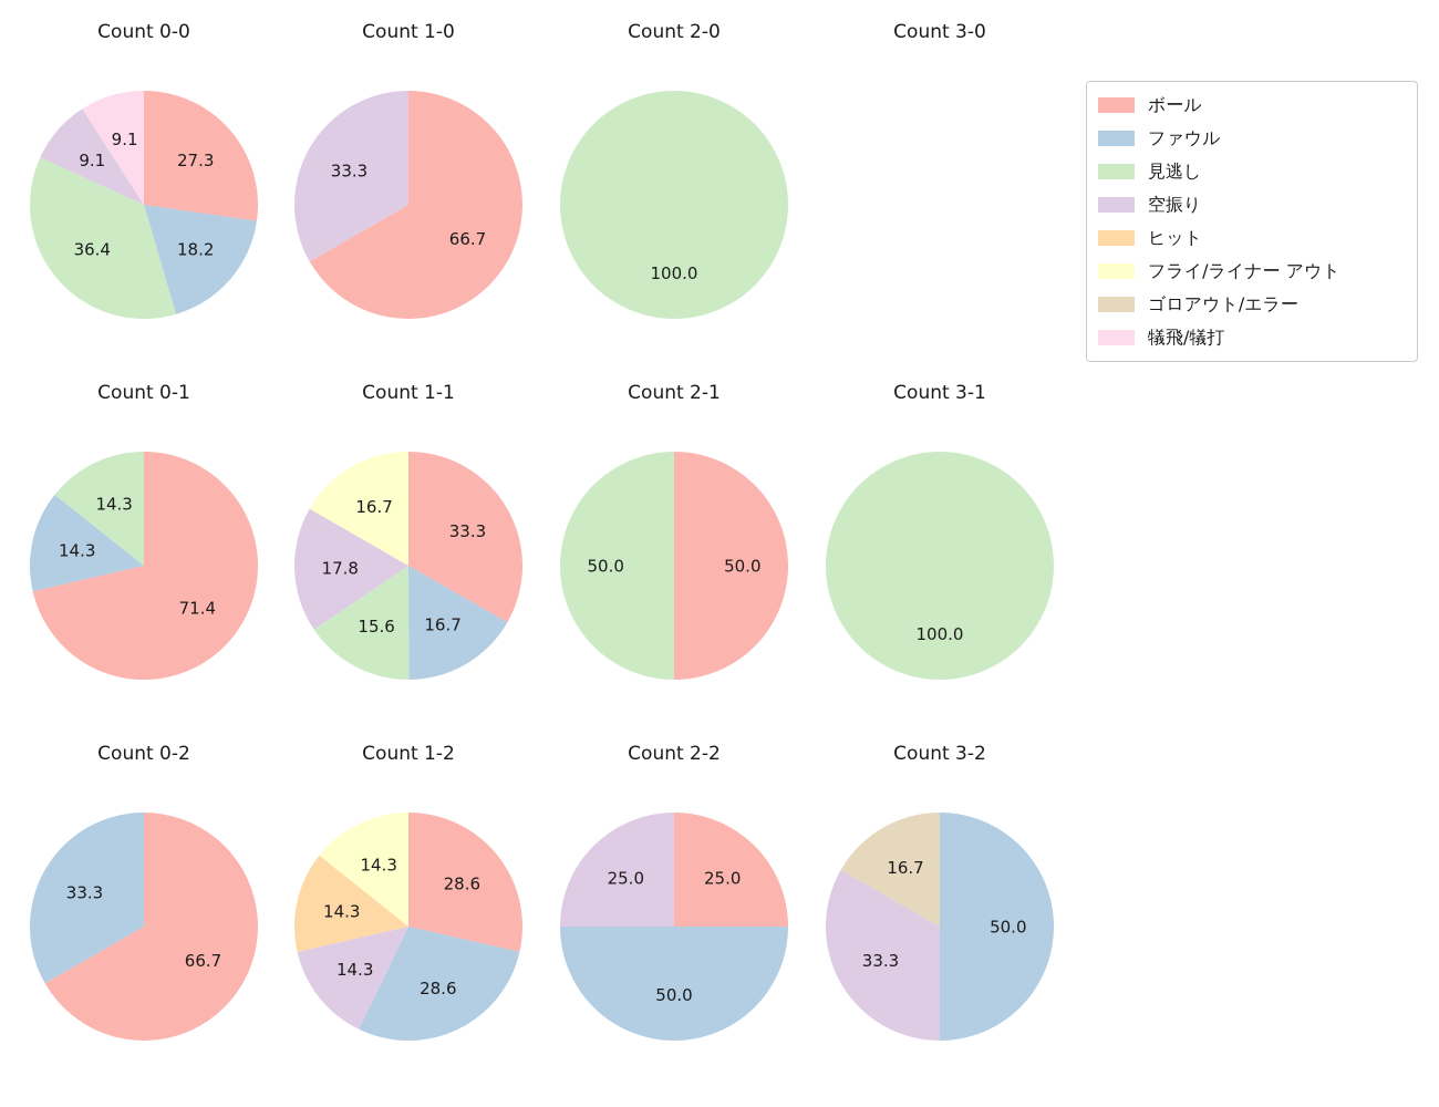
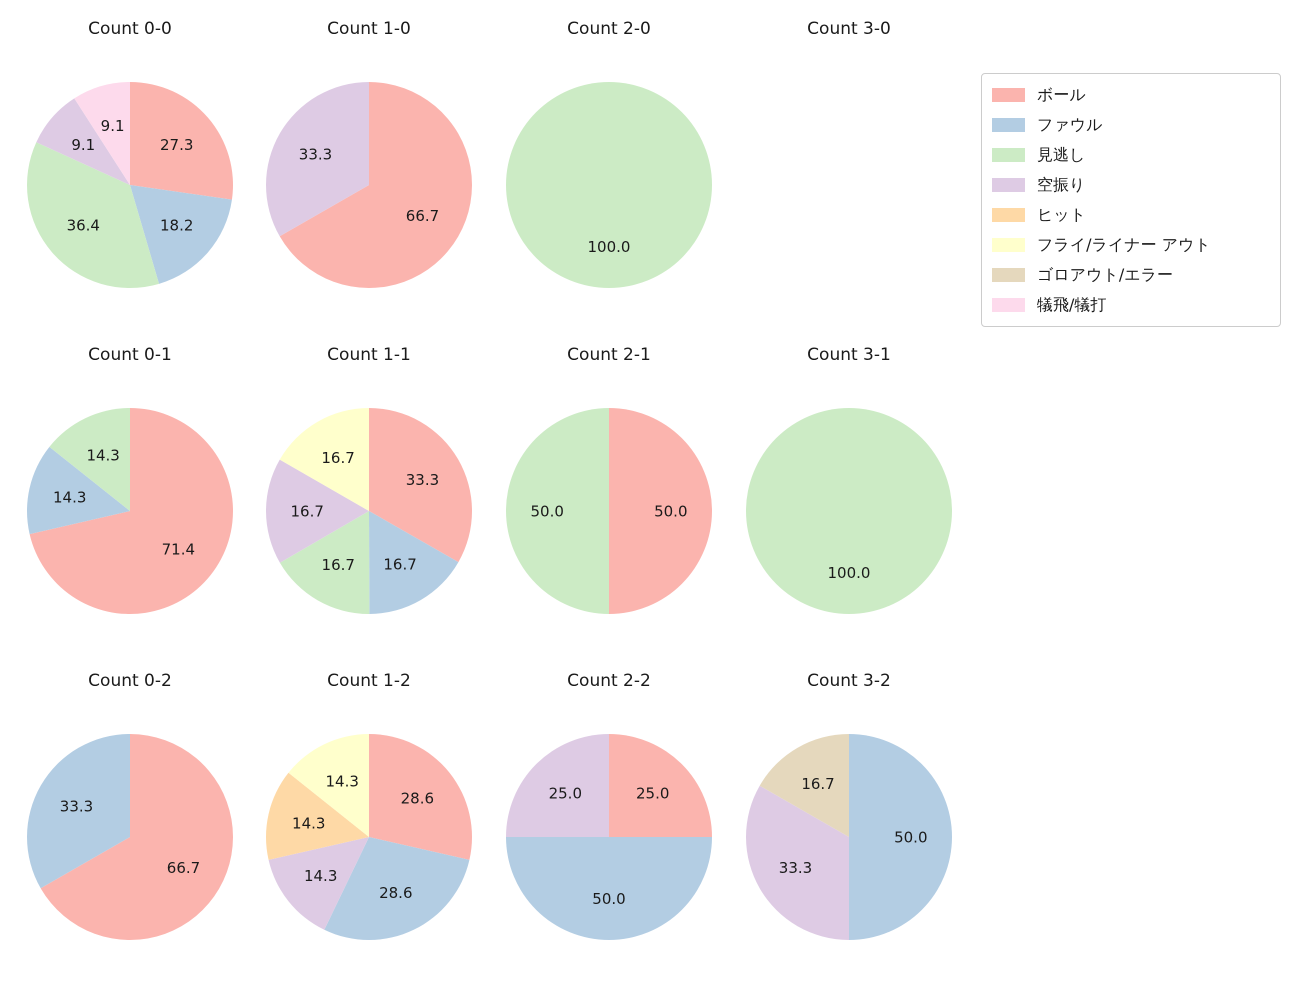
Count 1-1/見逃し: 15.6 -> 16.7
Count 1-1/空振り: 17.8 -> 16.7
